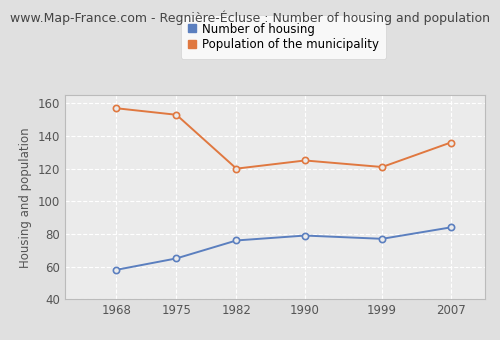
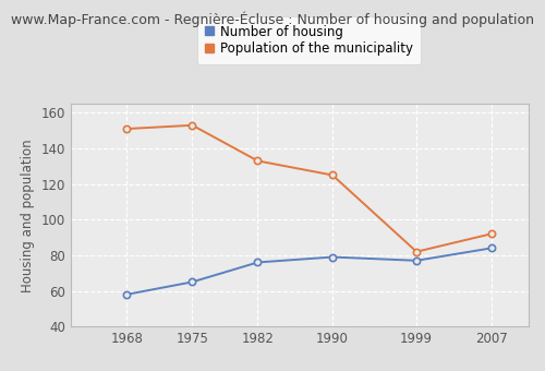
Population of the municipality/1968: 157 -> 151
Population of the municipality/1982: 120 -> 133
Population of the municipality/1999: 121 -> 82
Population of the municipality/2007: 136 -> 92
